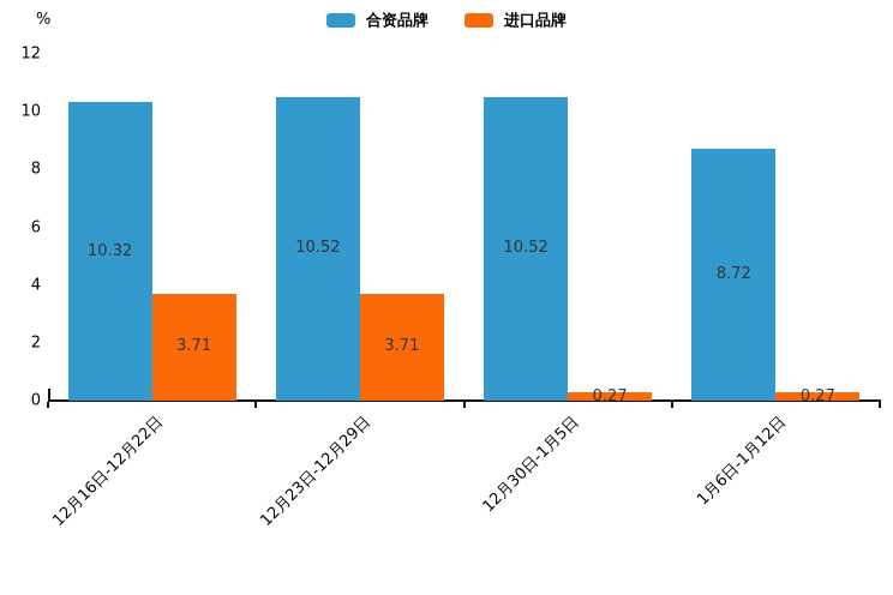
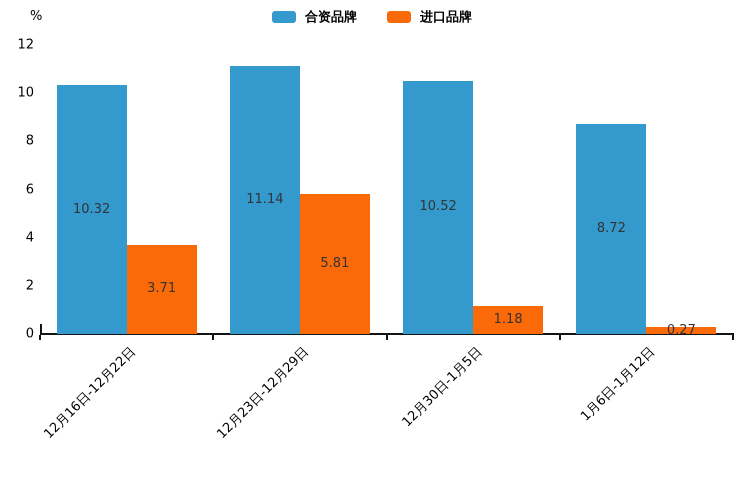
合资品牌/12月23日-12月29日: 10.52 -> 11.14
进口品牌/12月23日-12月29日: 3.71 -> 5.81
进口品牌/12月30日-1月5日: 0.27 -> 1.18
